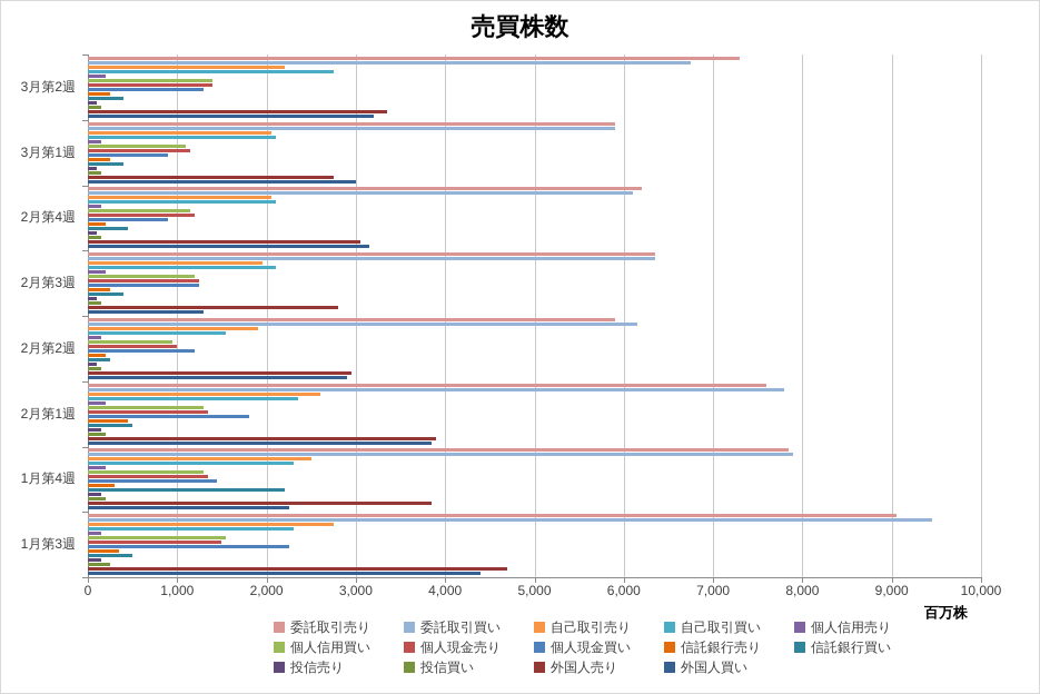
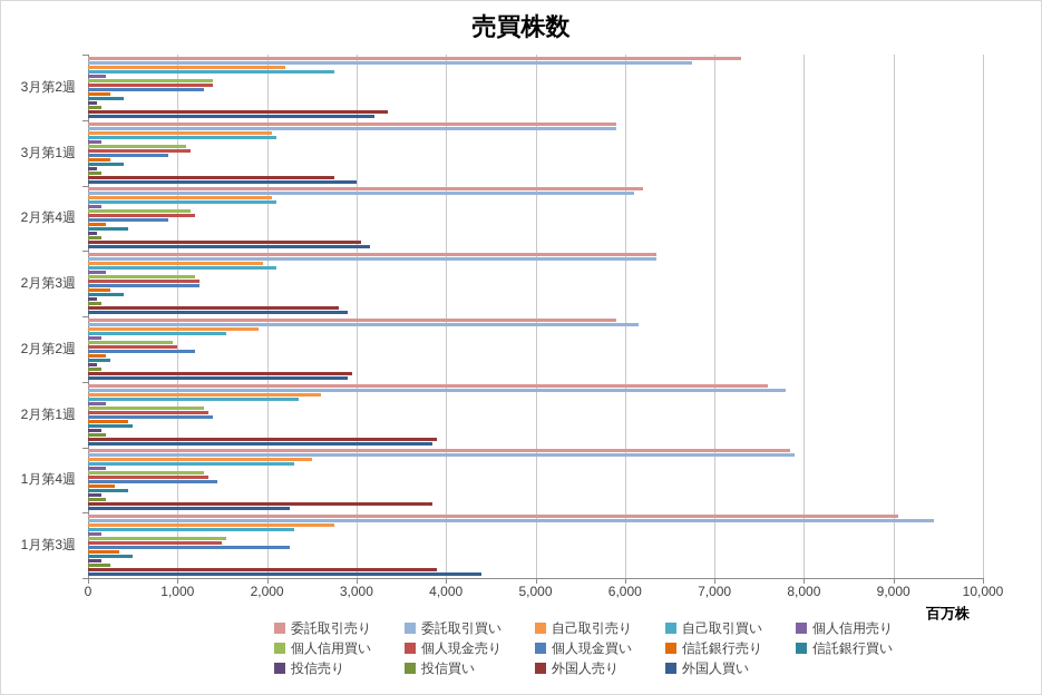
外国人買い/2月第3週: 1300 -> 2900
個人現金買い/2月第1週: 1800 -> 1400
信託銀行買い/1月第4週: 2200 -> 400
外国人売り/1月第3週: 4700 -> 3900
